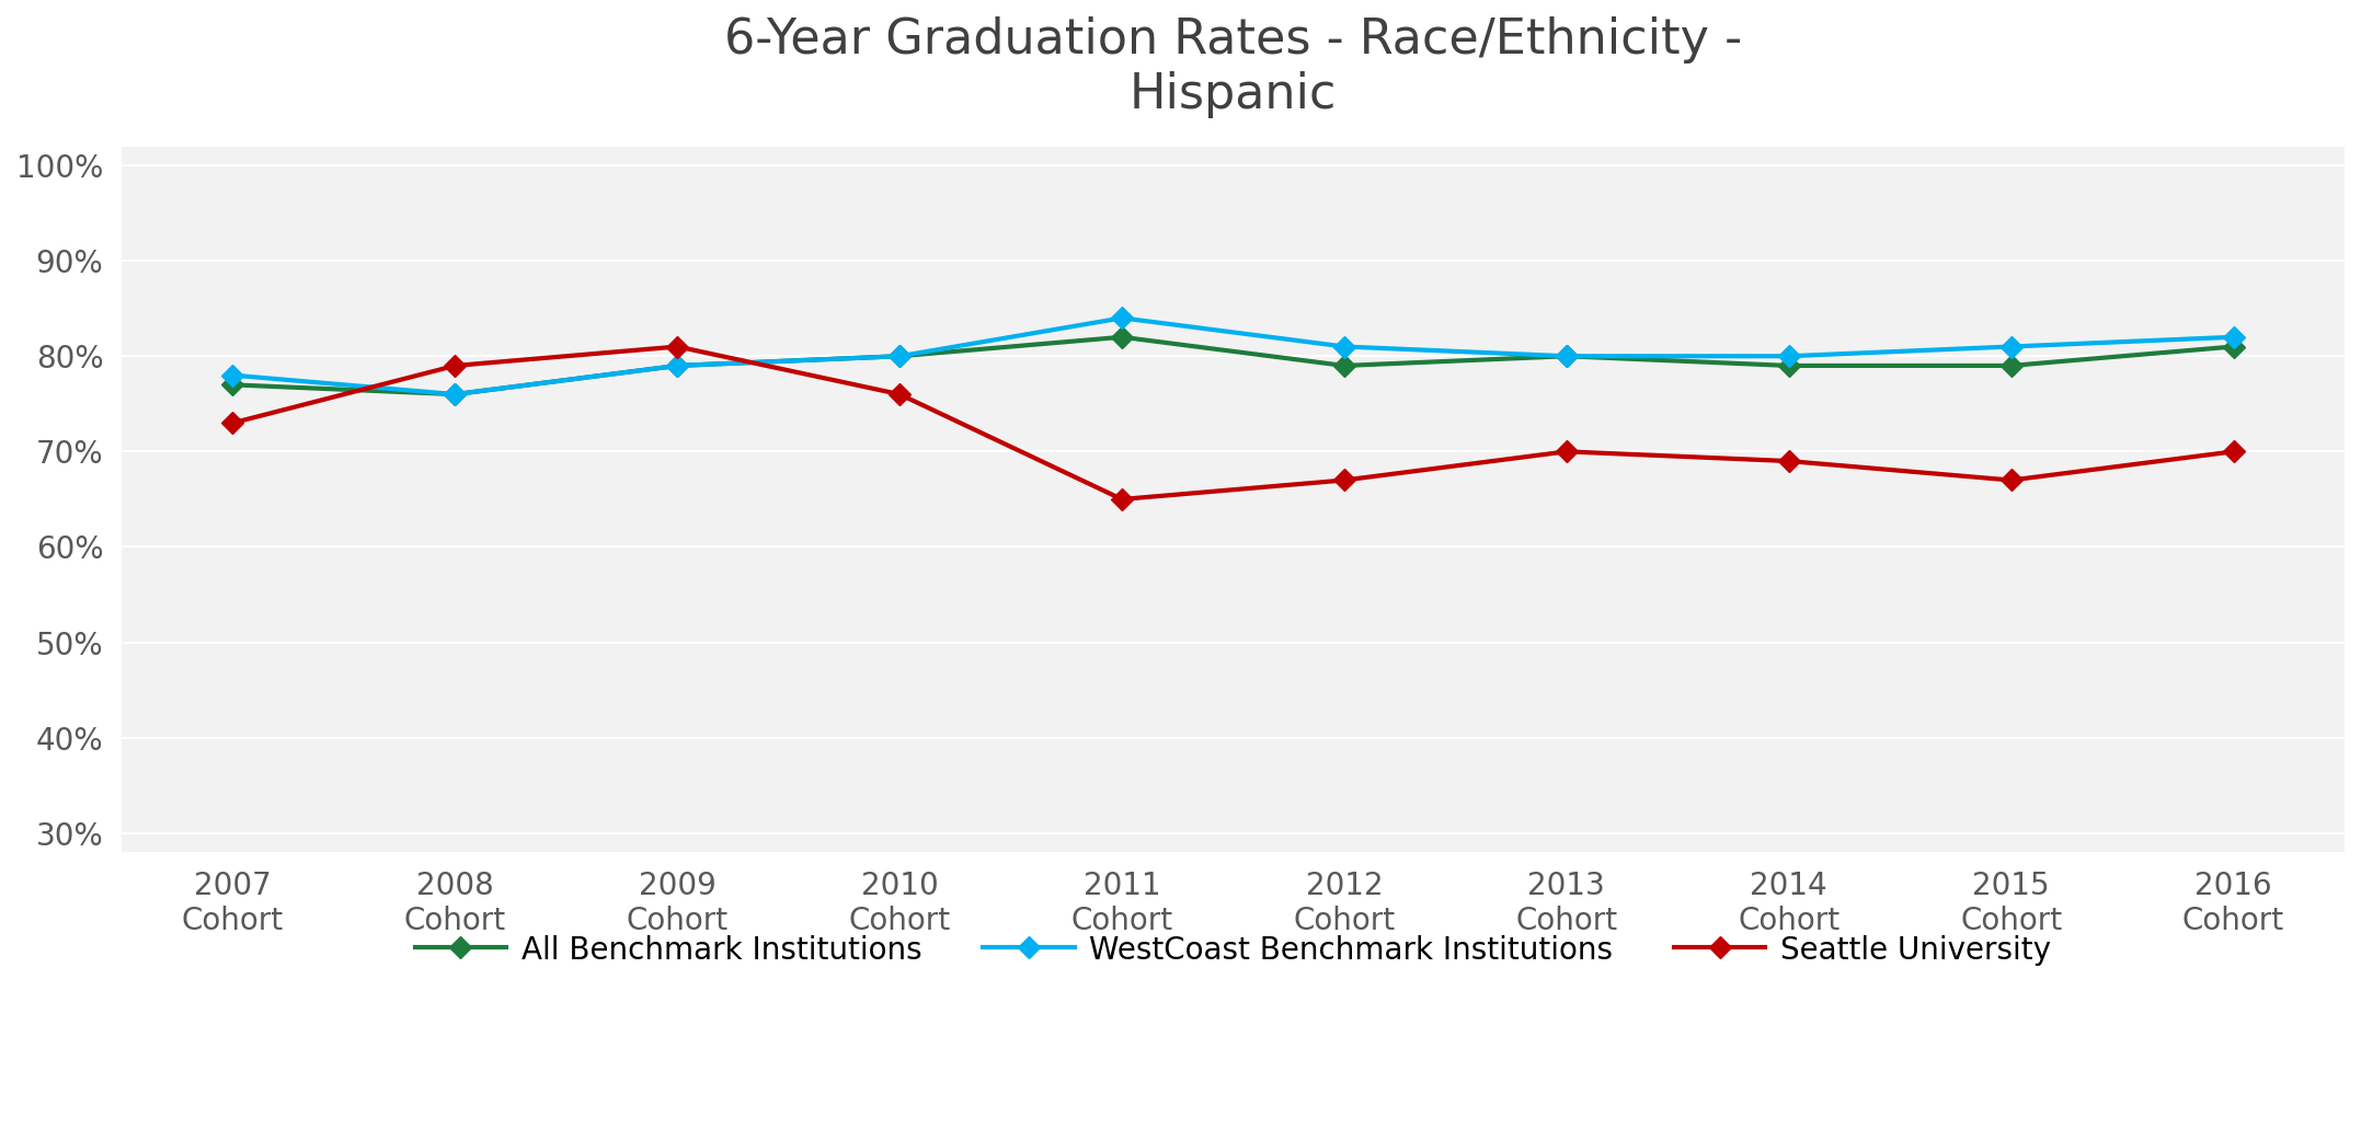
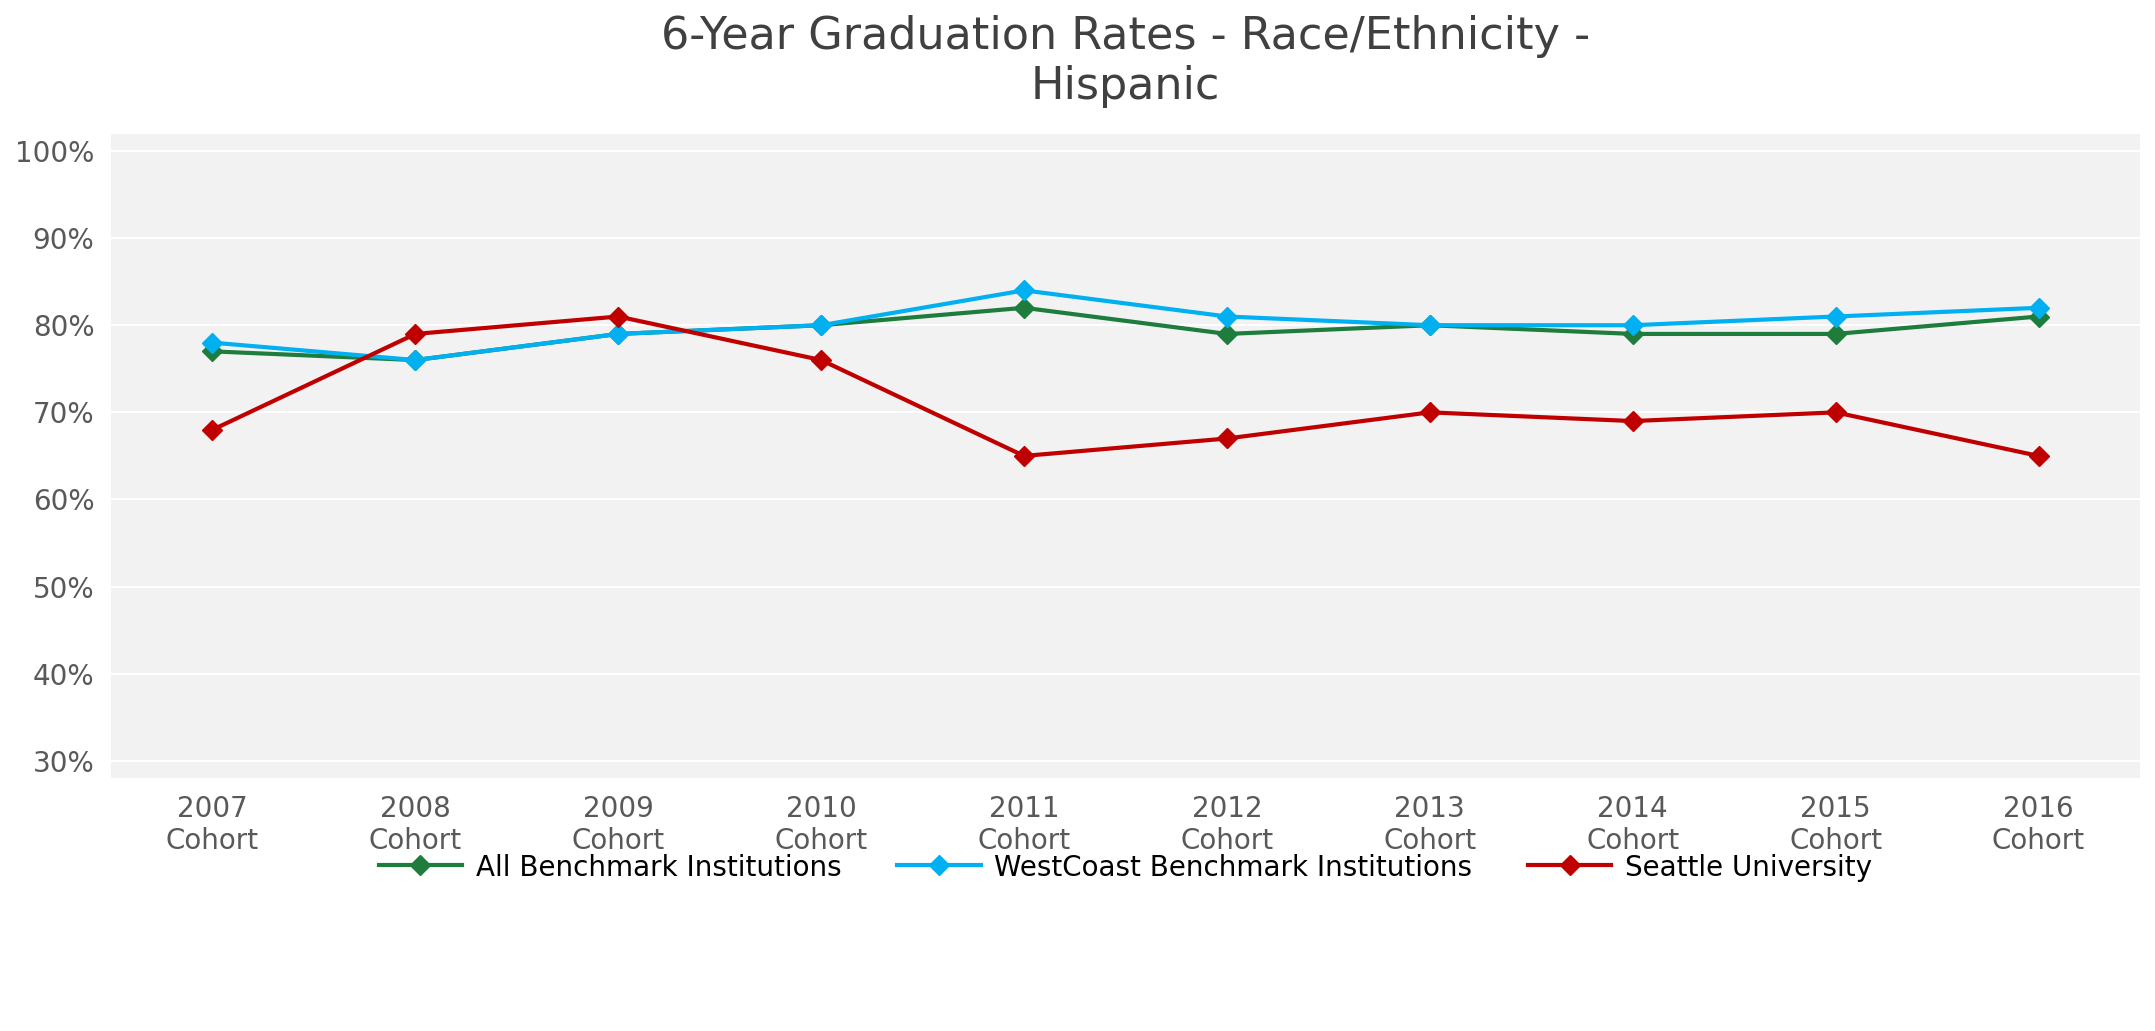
Seattle University/2007 Cohort: 73% -> 68%
Seattle University/2015 Cohort: 67% -> 70%
Seattle University/2016 Cohort: 70% -> 65%
